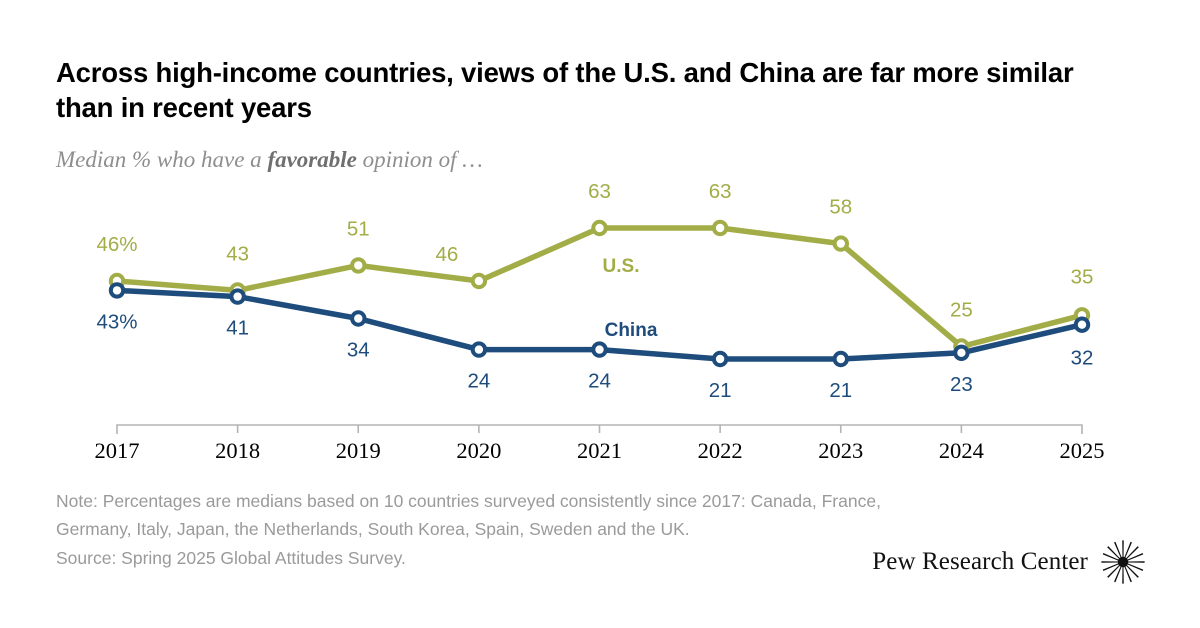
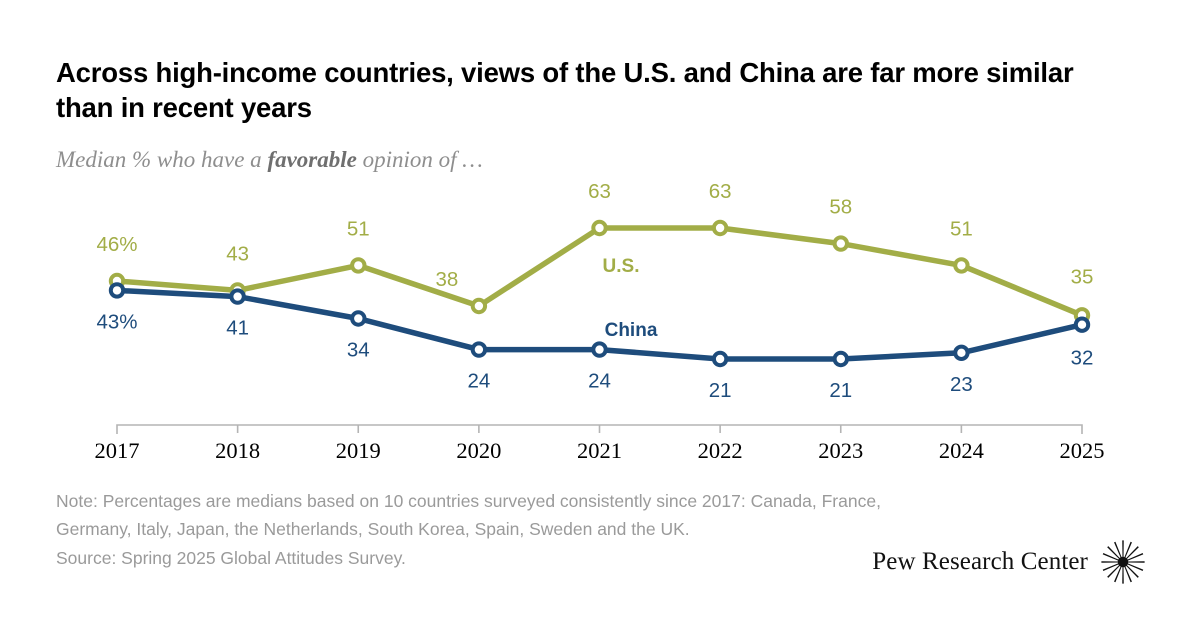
U.S./2020: 46 -> 38
U.S./2024: 25 -> 51
